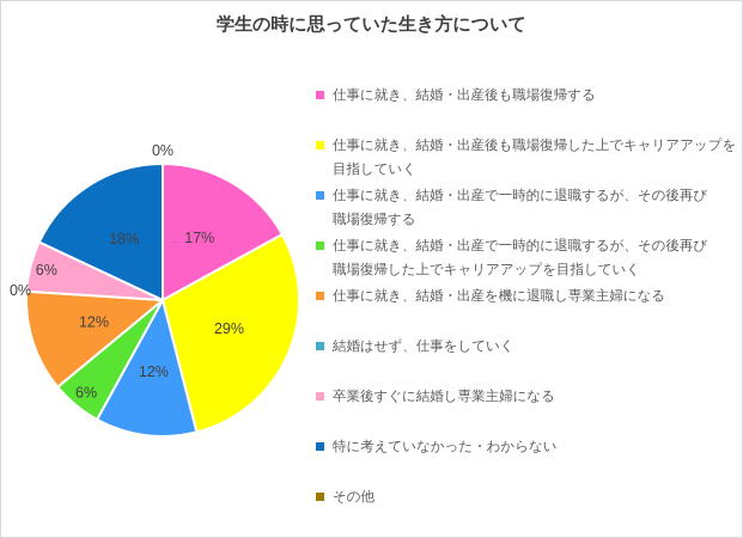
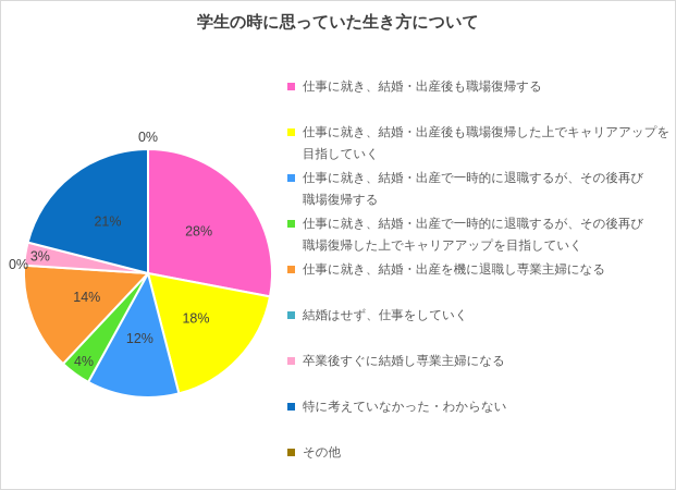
仕事に就き、結婚・出産後も職場復帰する: 17% -> 28%
仕事に就き、結婚・出産後も職場復帰した上でキャリアアップを目指していく: 29% -> 18%
仕事に就き、結婚・出産で一時的に退職するが、その後再び職場復帰した上でキャリアアップを目指していく: 6% -> 4%
仕事に就き、結婚・出産を機に退職し専業主婦になる: 12% -> 14%
卒業後すぐに結婚し専業主婦になる: 6% -> 3%
特に考えていなかった・わからない: 18% -> 21%
